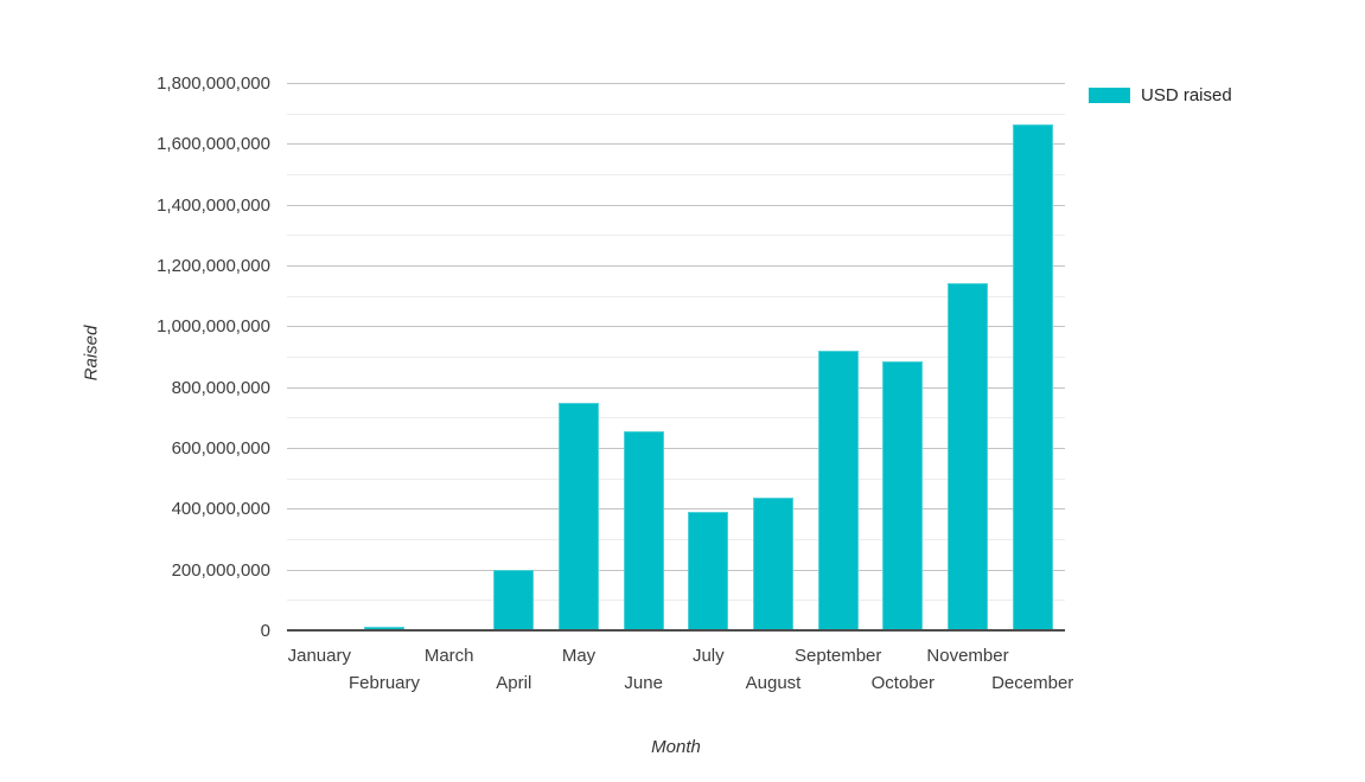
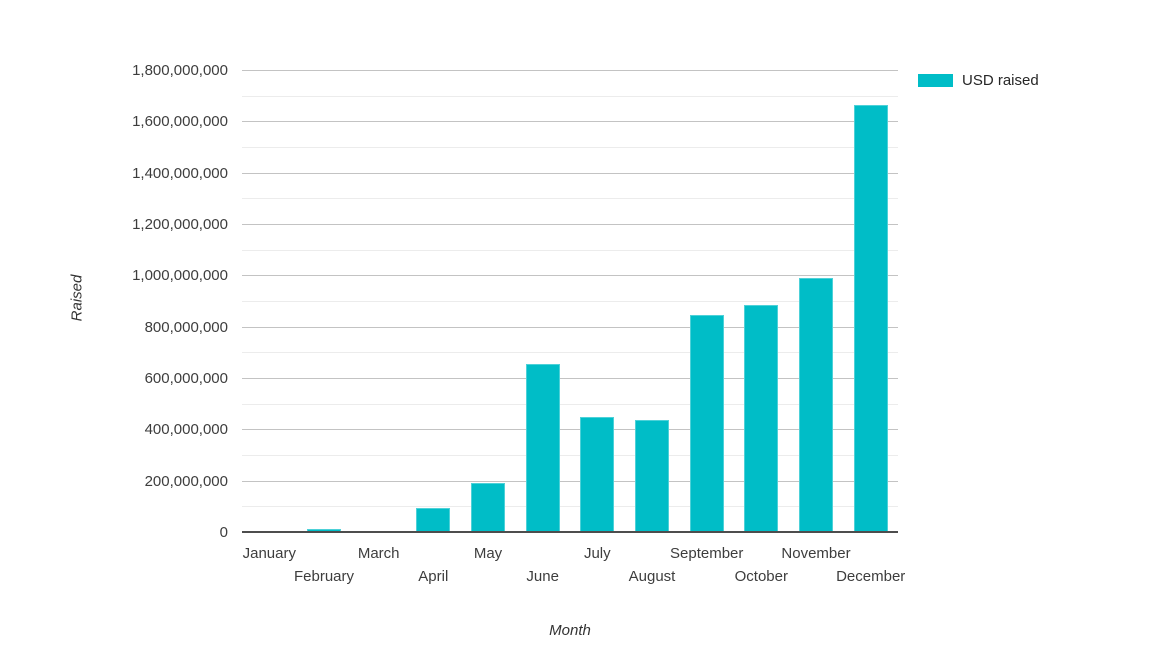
April: 200000000 -> 100000000
May: 750000000 -> 190000000
July: 390000000 -> 450000000
September: 920000000 -> 840000000
November: 1140000000 -> 990000000
